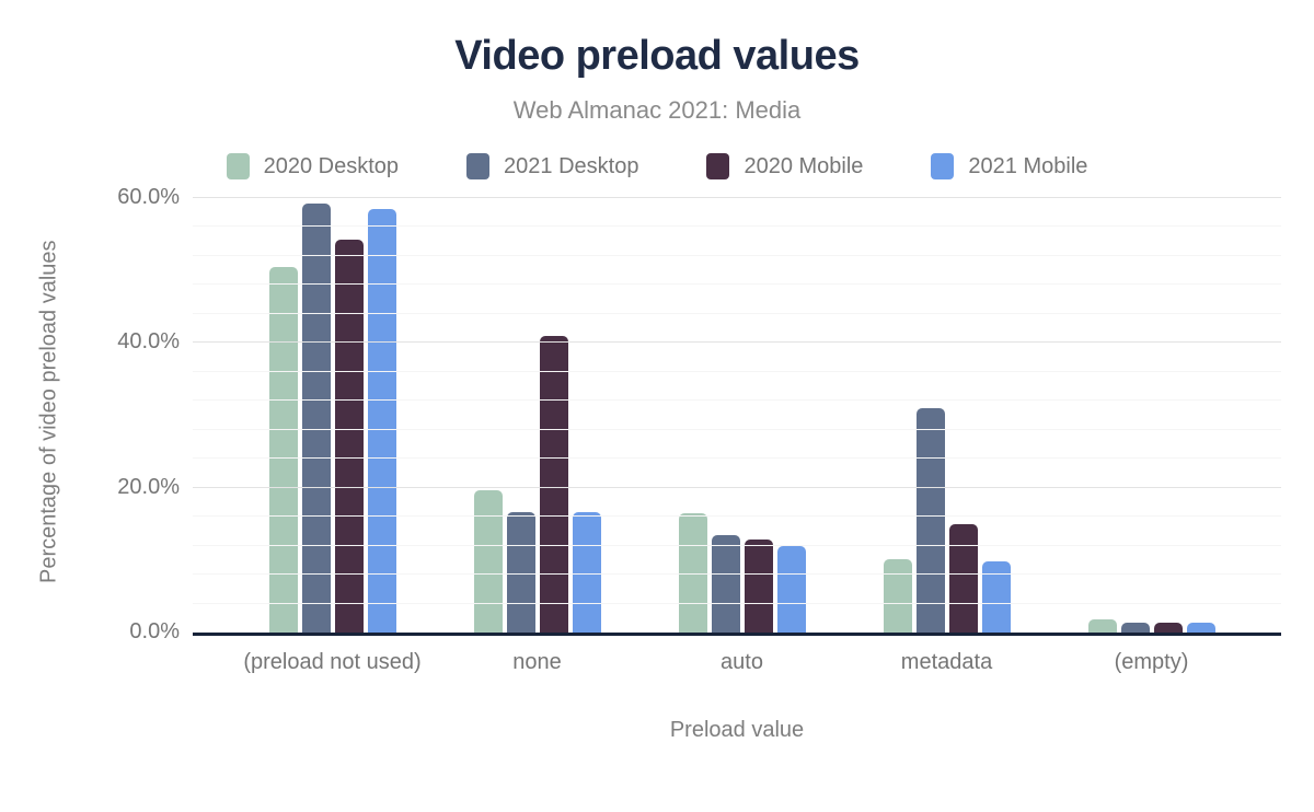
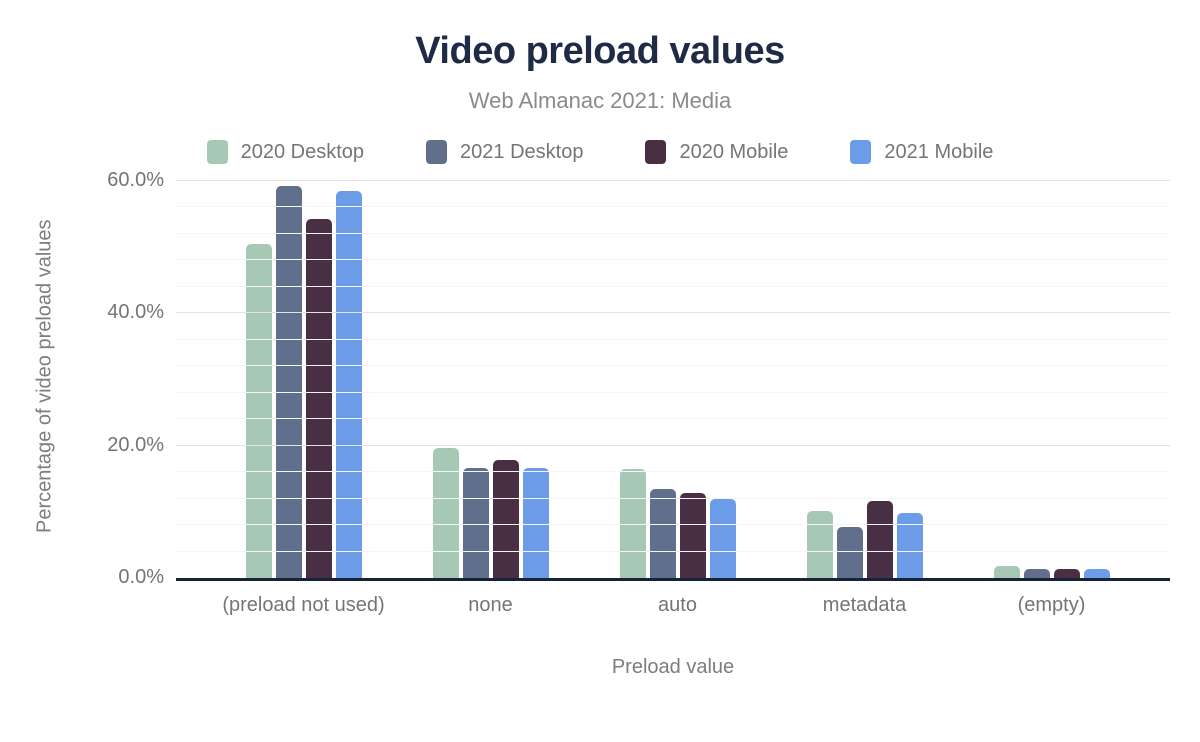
2020 Mobile/none: 41% -> 18%
2021 Desktop/metadata: 31% -> 8%
2020 Mobile/metadata: 15% -> 12%
